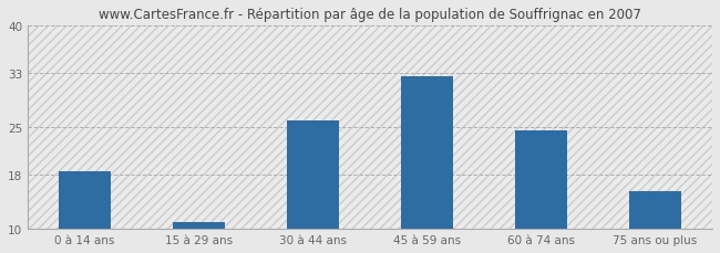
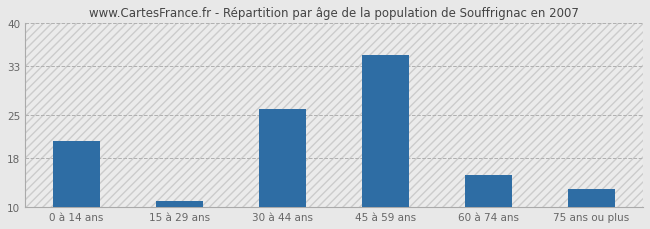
0 à 14 ans: 18.5 -> 20.8
45 à 59 ans: 32.5 -> 34.8
60 à 74 ans: 24.5 -> 15.2
75 ans ou plus: 15.5 -> 13.0
